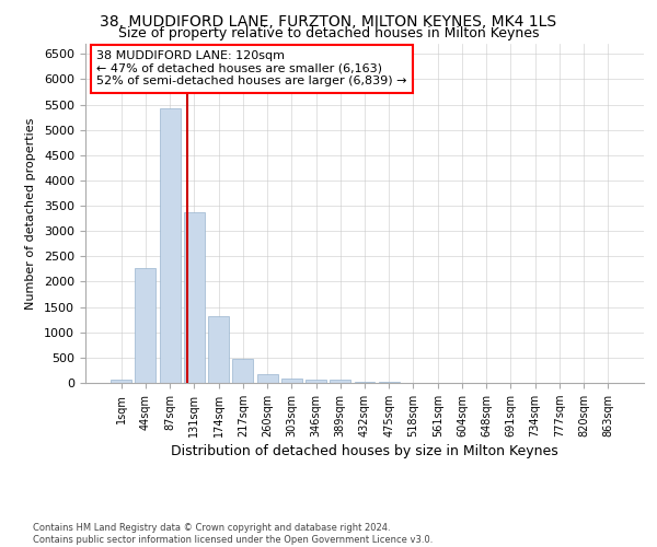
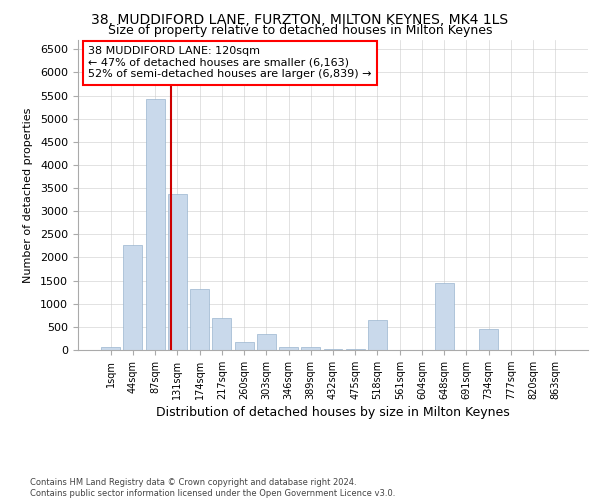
217sqm: 480 -> 700
303sqm: 80 -> 350
518sqm: 10 -> 650
648sqm: 0 -> 1450
734sqm: 0 -> 450
